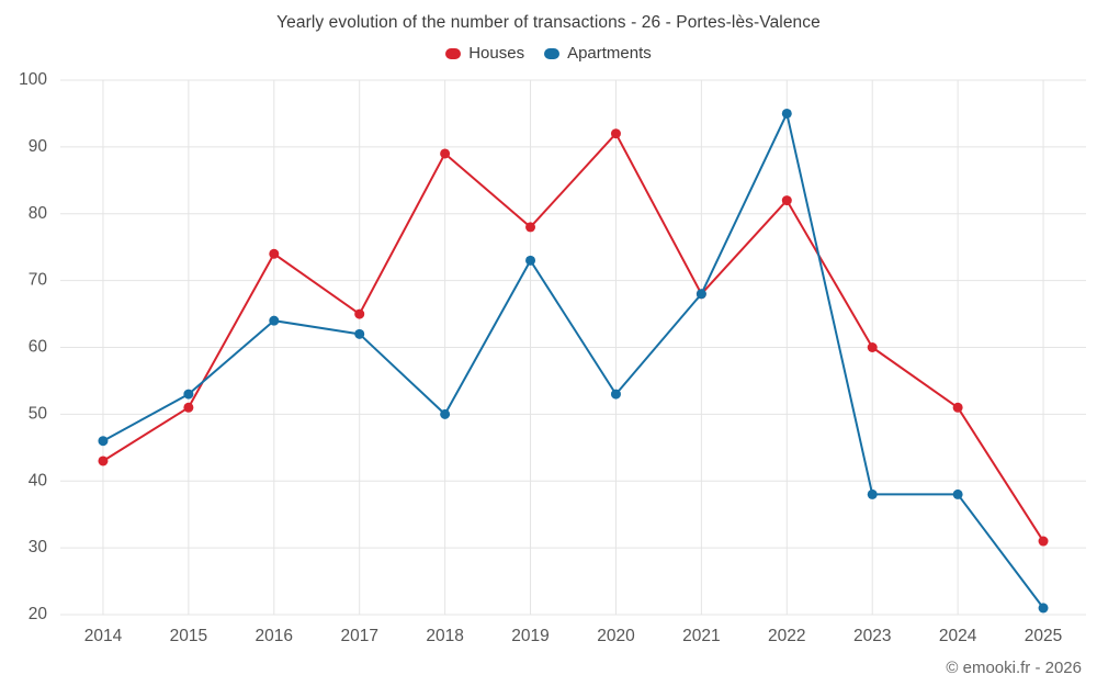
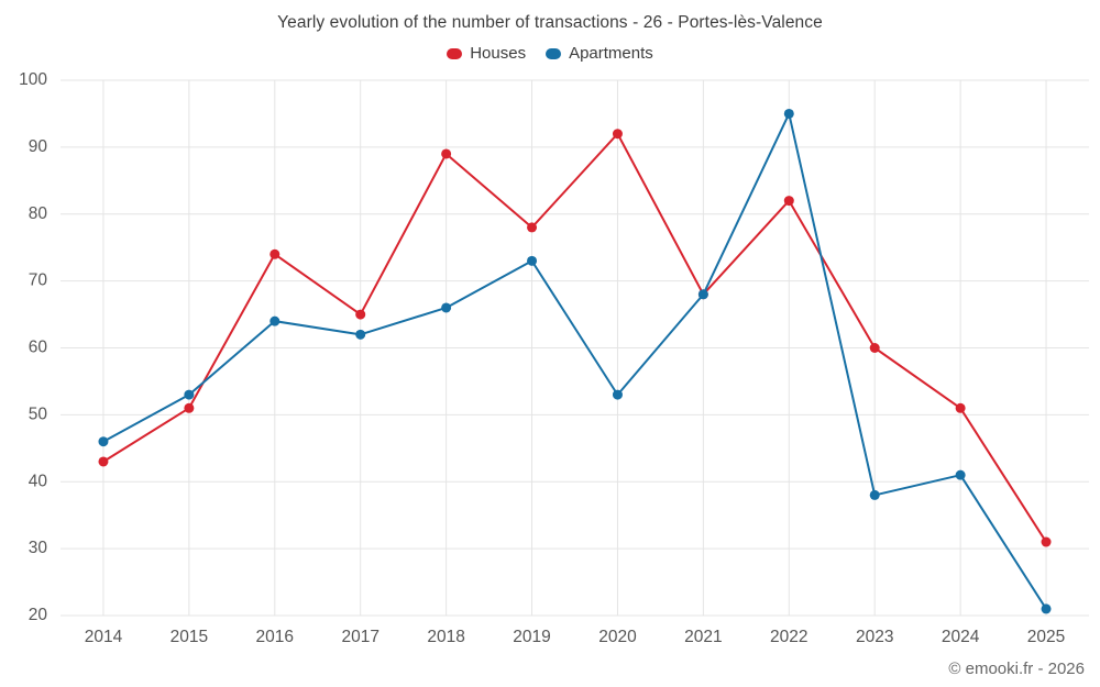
Apartments/2018: 50 -> 66
Apartments/2024: 38 -> 41
